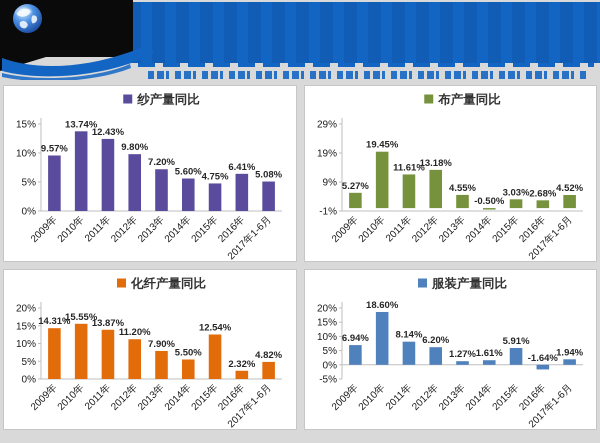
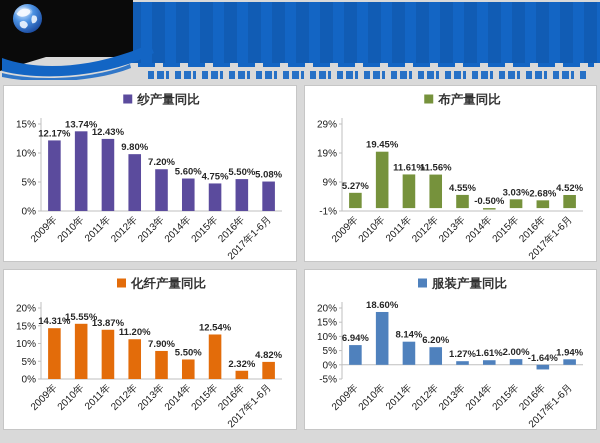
纱产量同比/2009年: 9.57% -> 12.17%
纱产量同比/2016年: 6.41% -> 5.50%
布产量同比/2012年: 13.18% -> 11.56%
服装产量同比/2015年: 5.91% -> 2.00%
